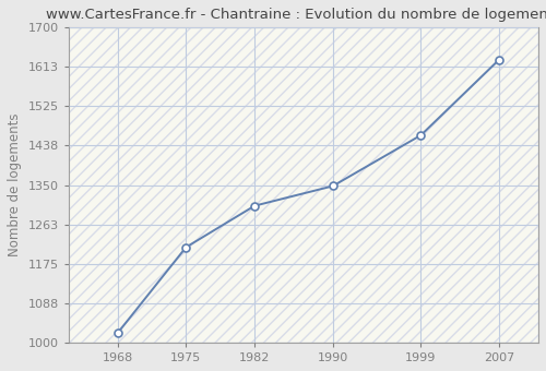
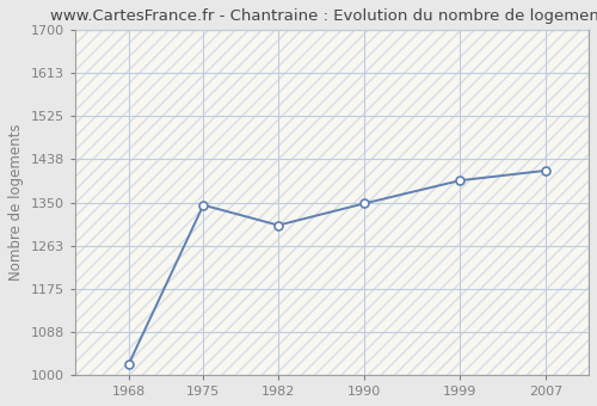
1975: 1212 -> 1345
1999: 1461 -> 1395
2007: 1629 -> 1415
